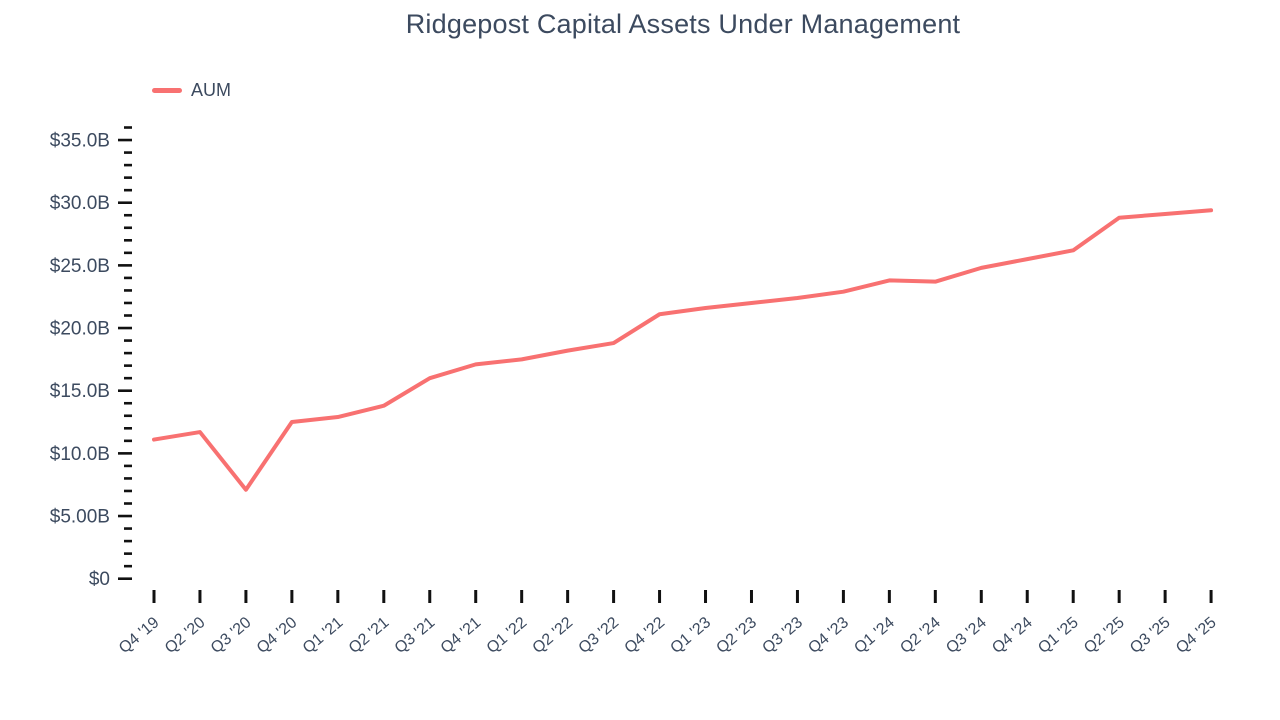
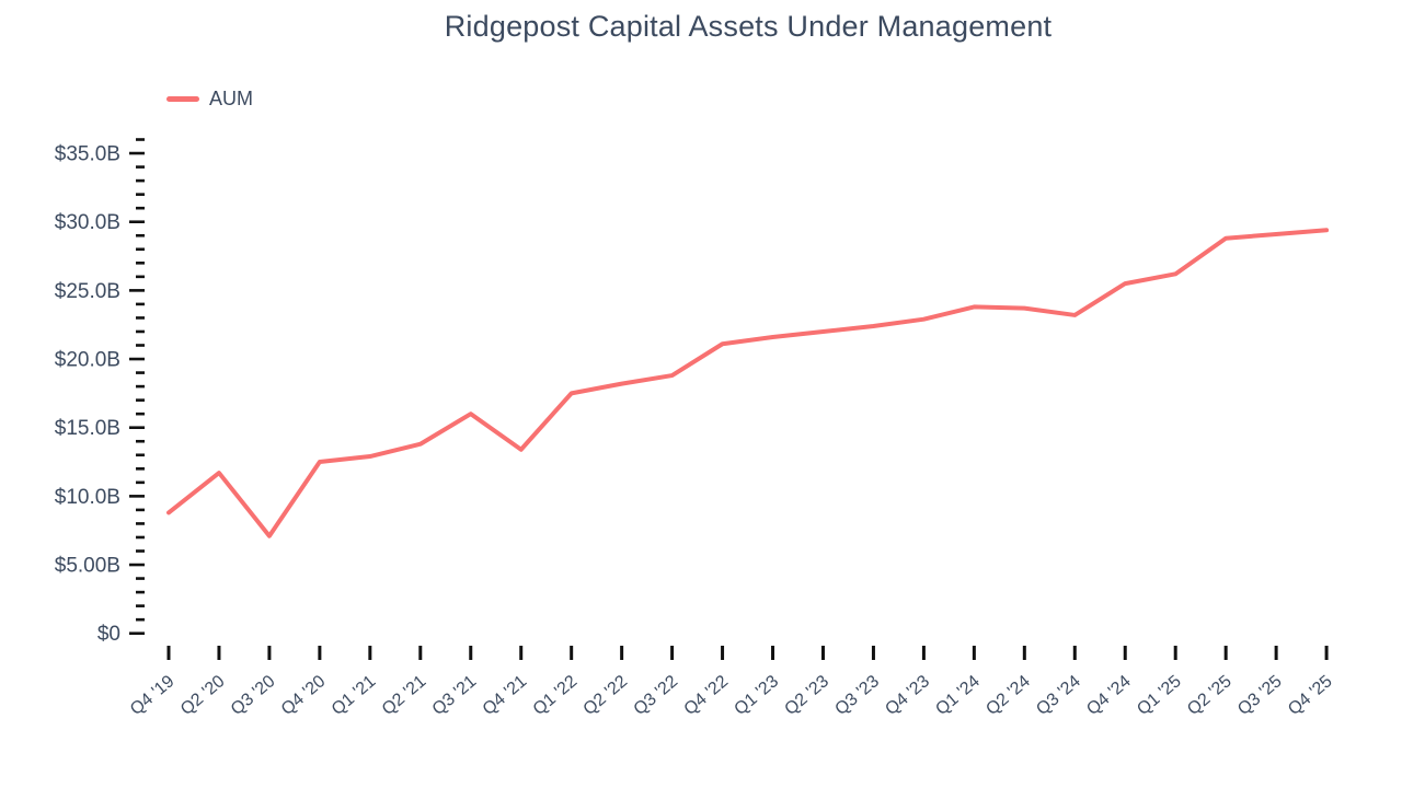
Q4 '19: $11.1B -> $8.8B
Q4 '21: $17.1B -> $13.4B
Q3 '24: $24.8B -> $23.2B
